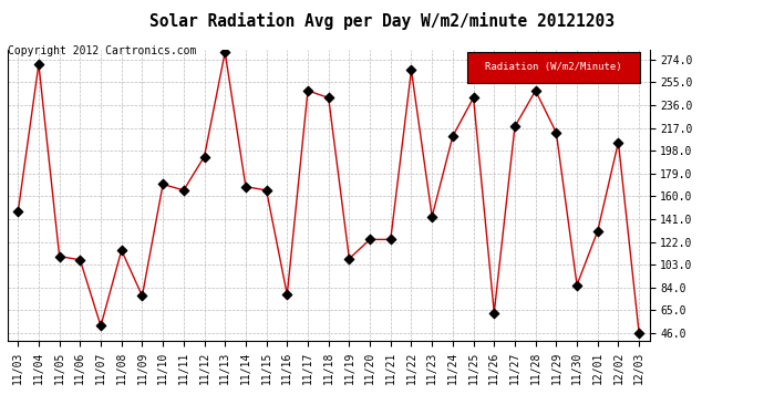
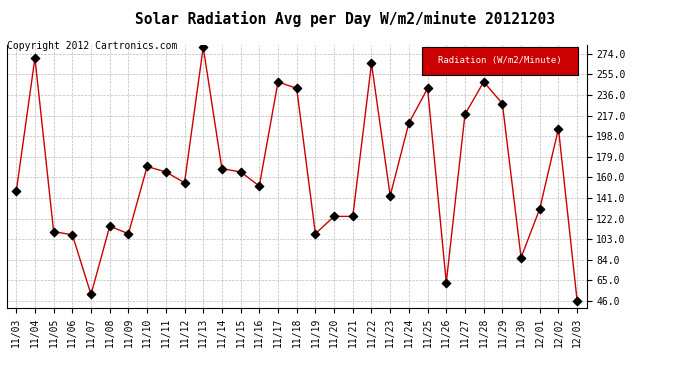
11/09: 77 -> 108
11/12: 193 -> 155
11/16: 78 -> 152
11/29: 213 -> 228
